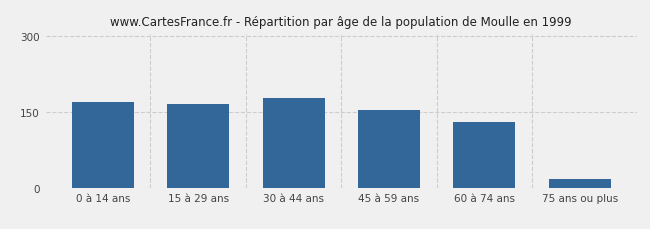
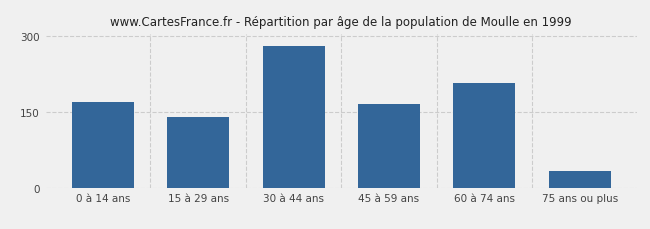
15 à 29 ans: 165 -> 140
30 à 44 ans: 178 -> 280
45 à 59 ans: 153 -> 166
60 à 74 ans: 130 -> 208
75 ans ou plus: 18 -> 32
